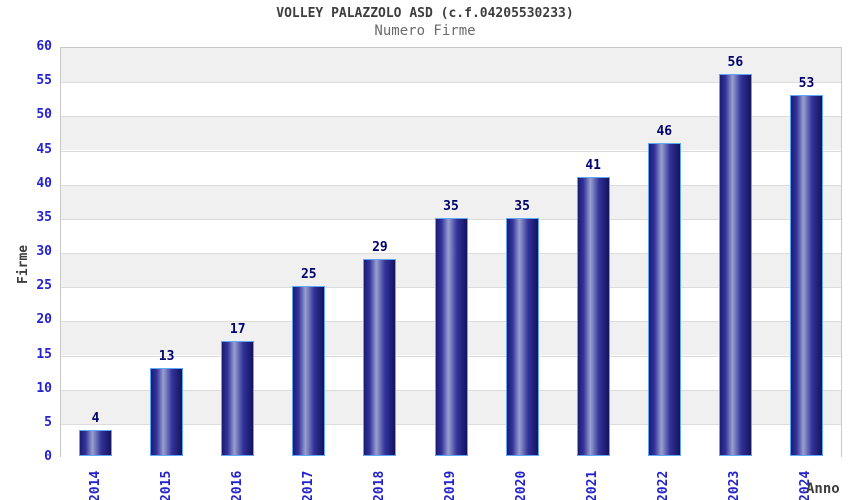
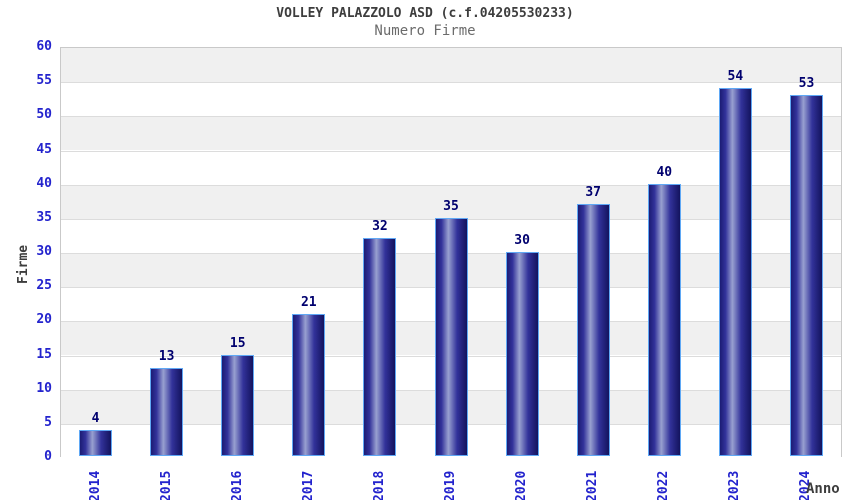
2016: 17 -> 15
2017: 25 -> 21
2018: 29 -> 32
2020: 35 -> 30
2021: 41 -> 37
2022: 46 -> 40
2023: 56 -> 54
